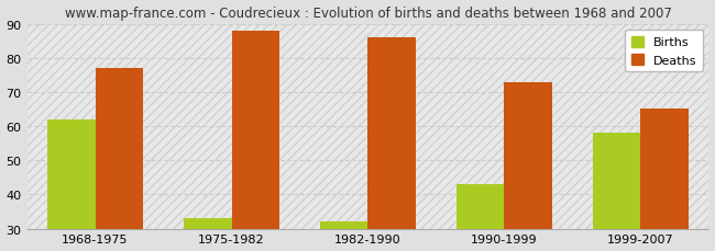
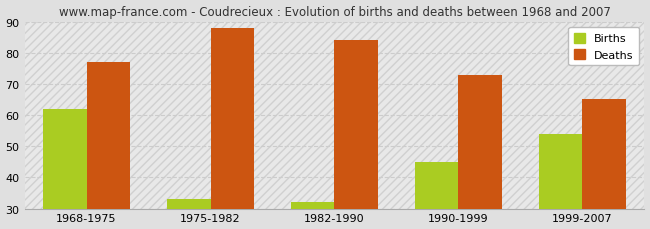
Deaths/1982-1990: 86 -> 84
Births/1990-1999: 43 -> 45
Births/1999-2007: 58 -> 54
